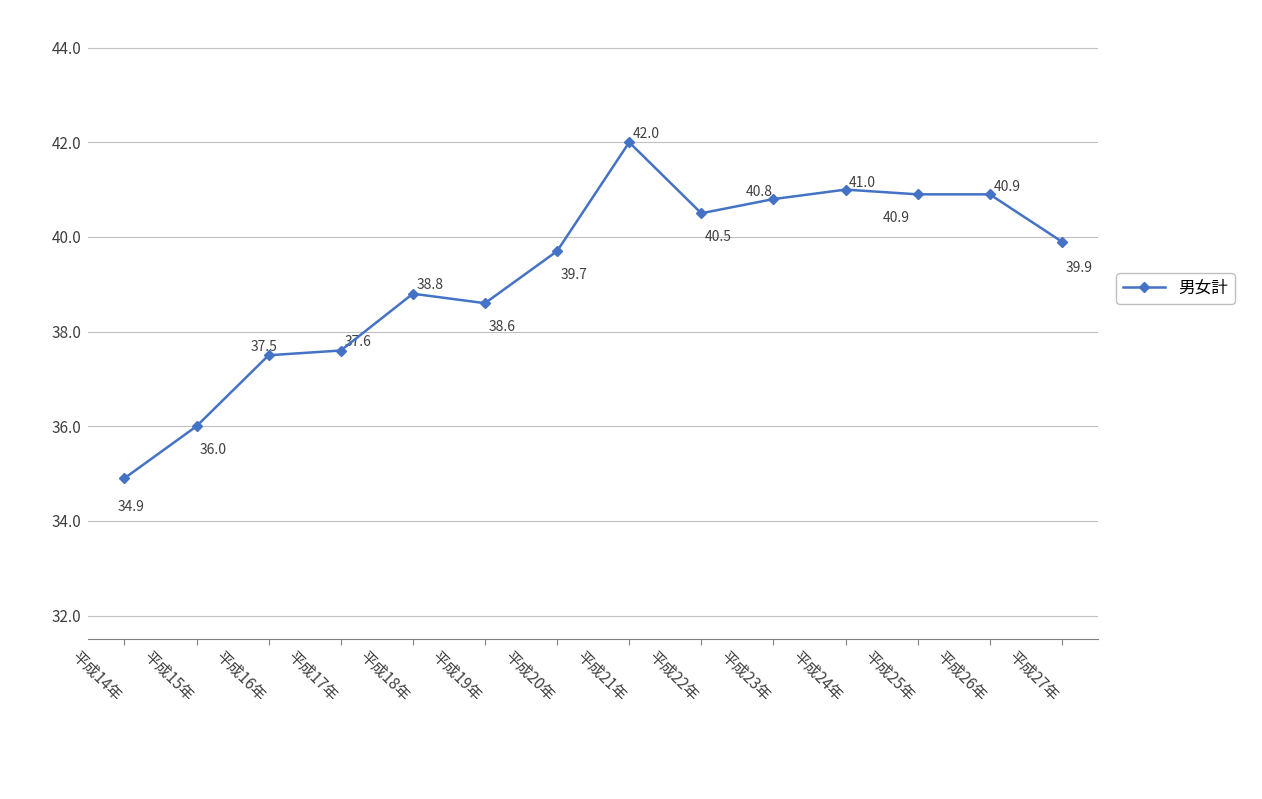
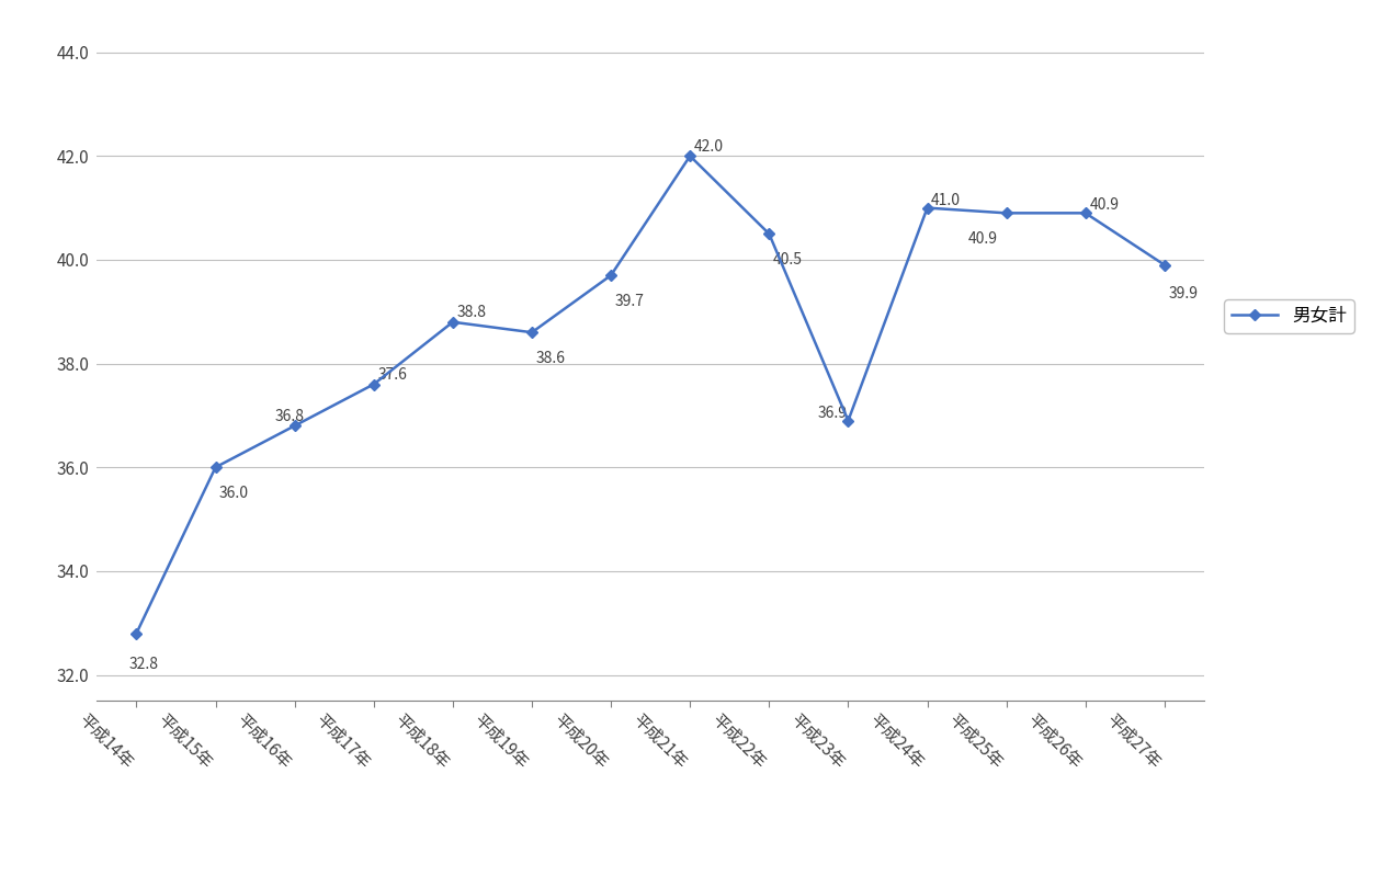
平成14年: 34.9 -> 32.8
平成16年: 37.5 -> 36.8
平成23年: 40.8 -> 36.9
